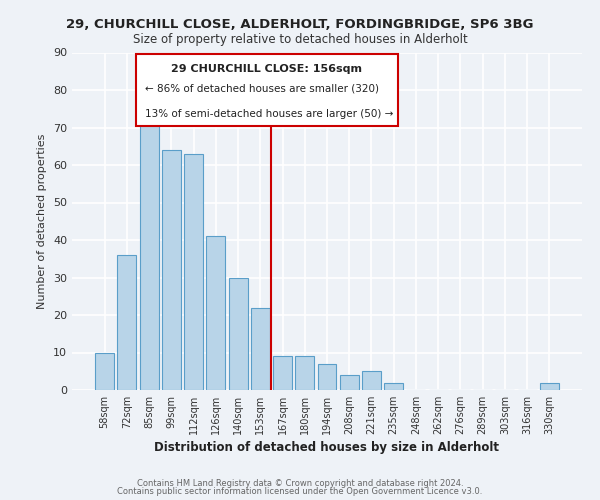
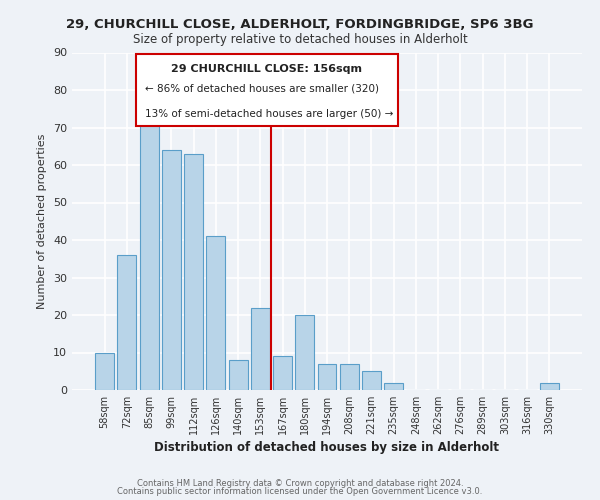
140sqm: 30 -> 8
180sqm: 9 -> 20
208sqm: 4 -> 7
